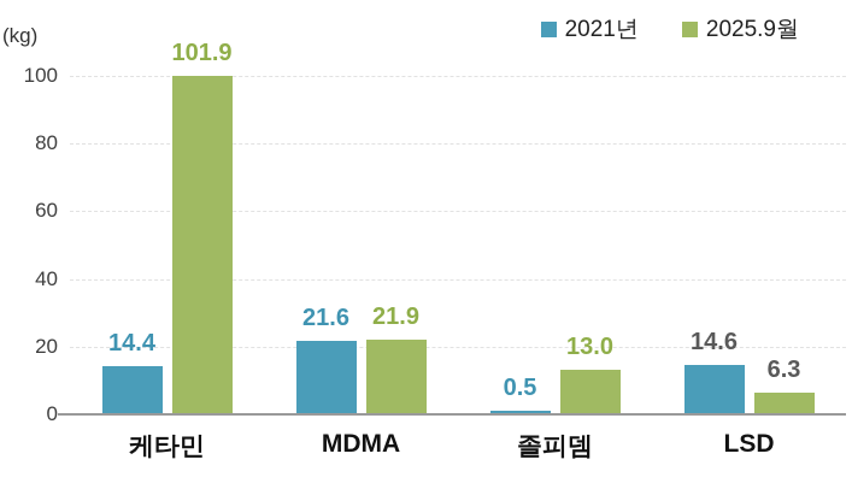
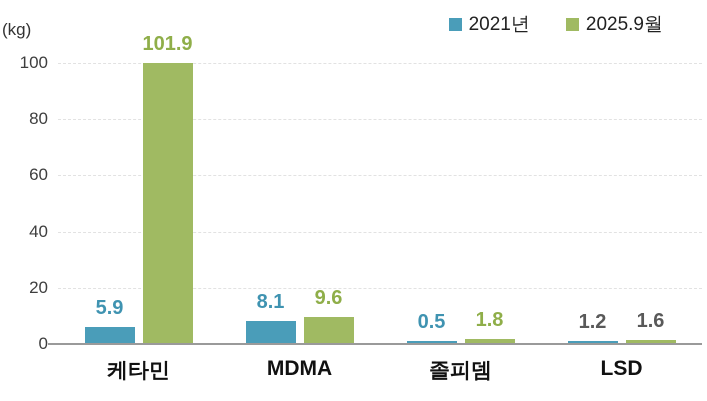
2021년/케타민: 14.4 -> 5.9
2021년/MDMA: 21.6 -> 8.1
2025.9월/MDMA: 21.9 -> 9.6
2025.9월/졸피뎀: 13.0 -> 1.8
2021년/LSD: 14.6 -> 1.2
2025.9월/LSD: 6.3 -> 1.6
